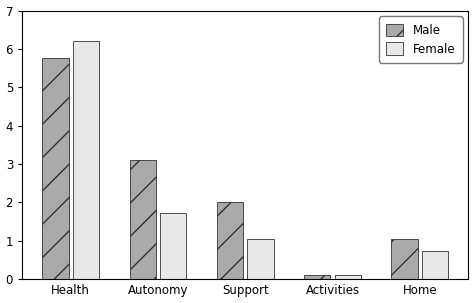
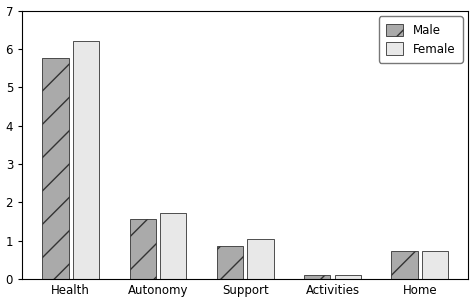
Male/Autonomy: 3.10 -> 1.55
Male/Support: 2.00 -> 0.85
Male/Home: 1.05 -> 0.72
